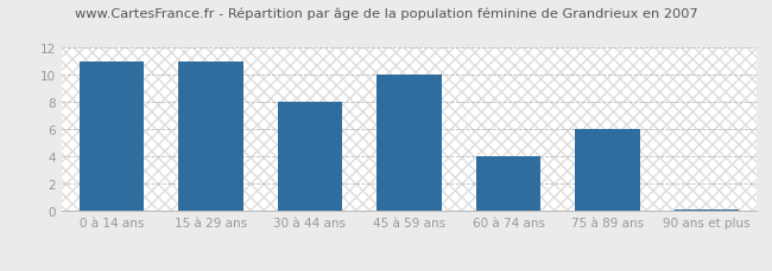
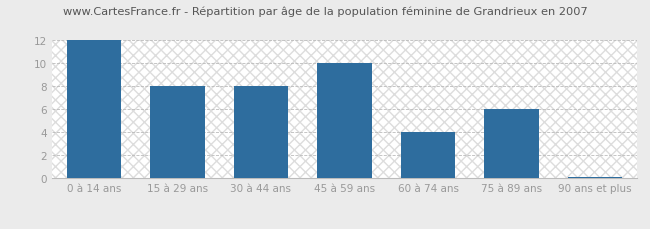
0 à 14 ans: 11.0 -> 12.0
15 à 29 ans: 11.0 -> 8.0
